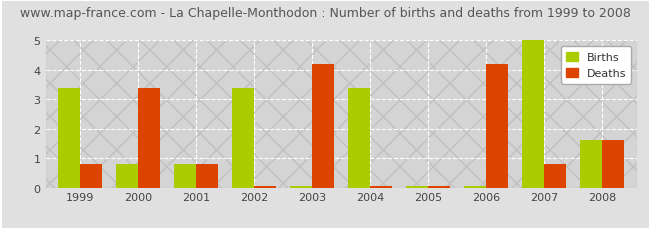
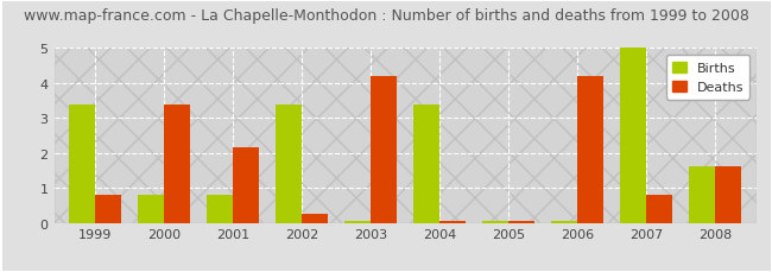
Deaths/2001: 0.80 -> 2.15
Deaths/2002: 0.05 -> 0.25
